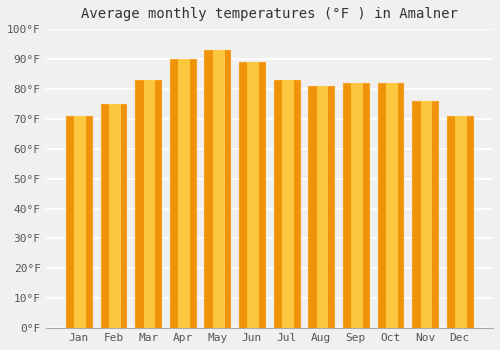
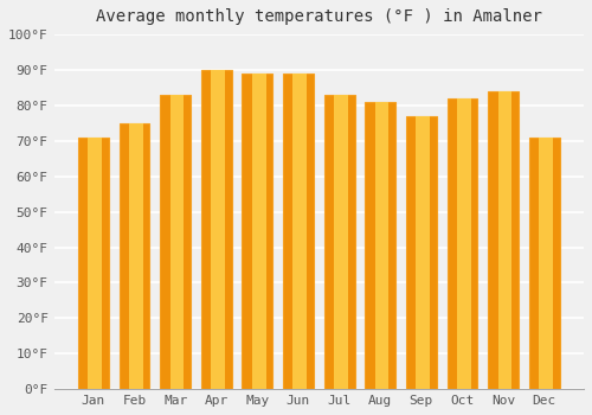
May: 93°F -> 89°F
Sep: 82°F -> 77°F
Nov: 76°F -> 84°F
